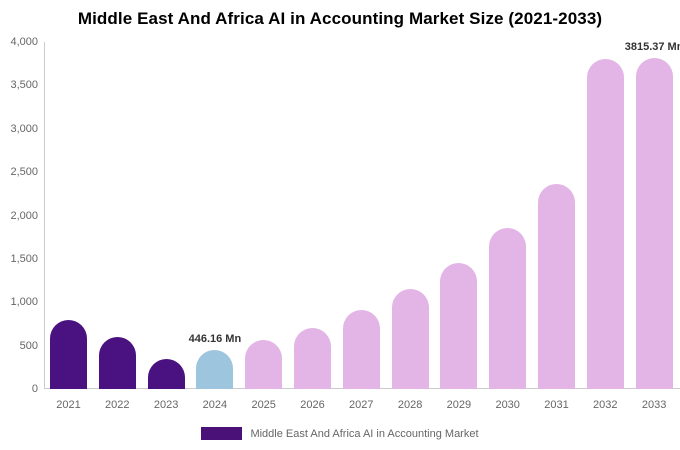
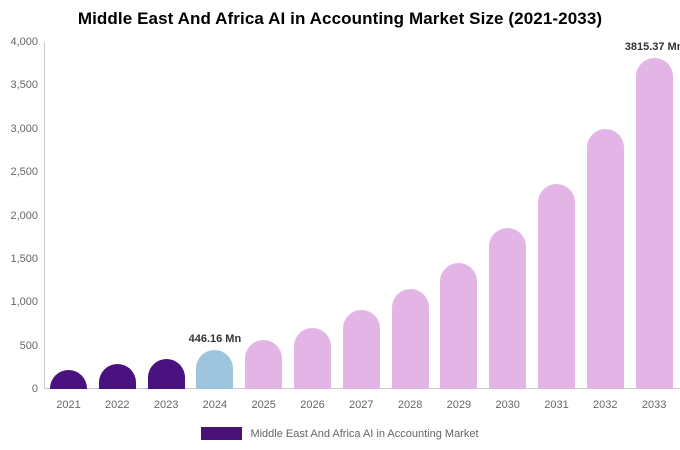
2021: 800 -> 200
2022: 600 -> 300
2032: 3800 -> 3000
